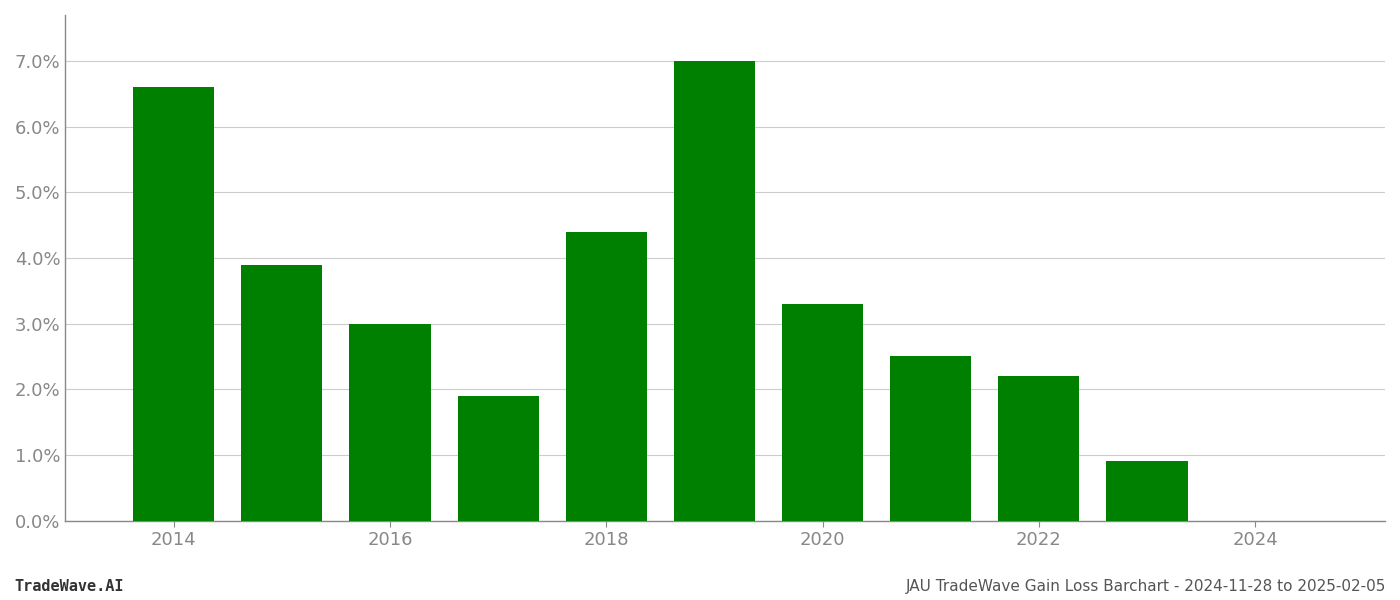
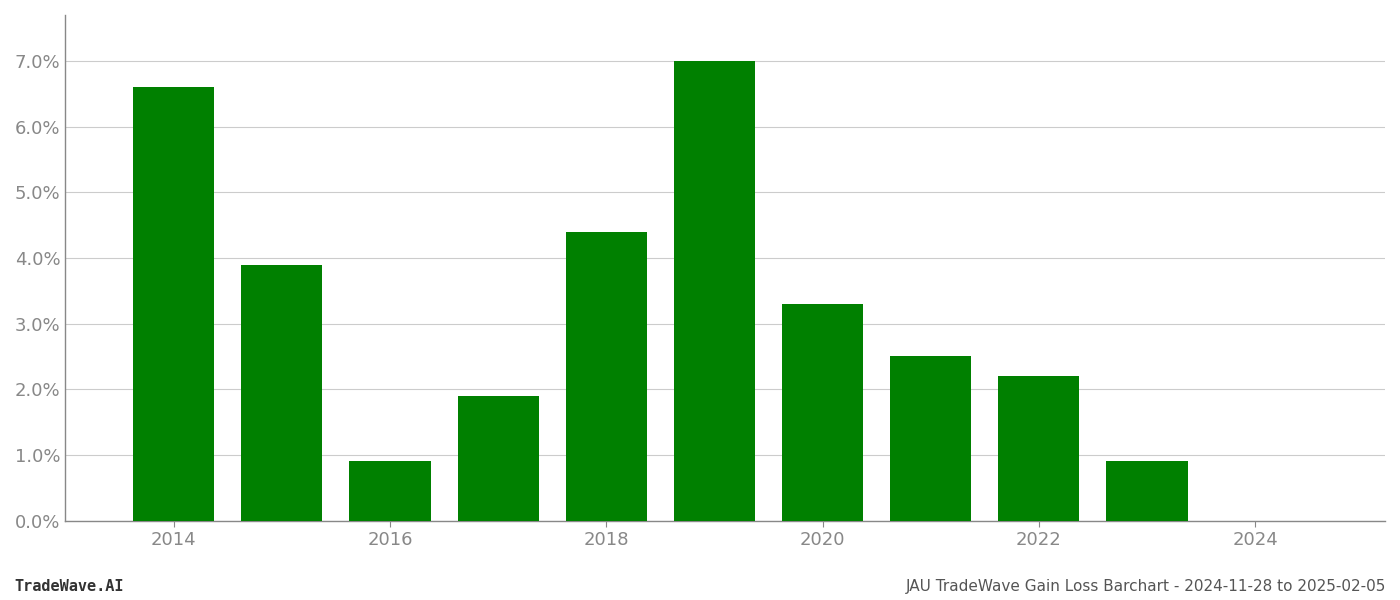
2016: 3.0% -> 0.9%
